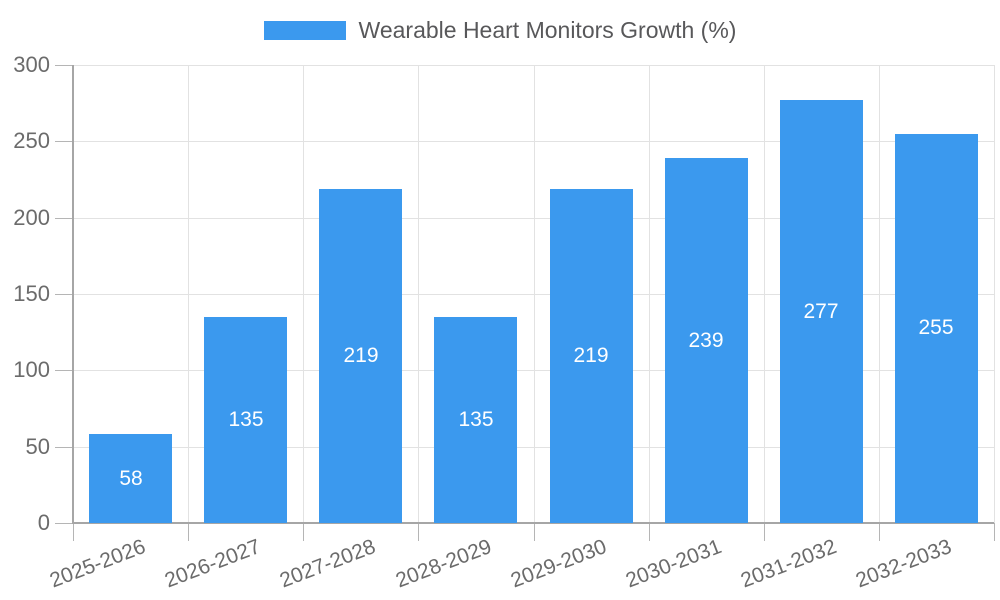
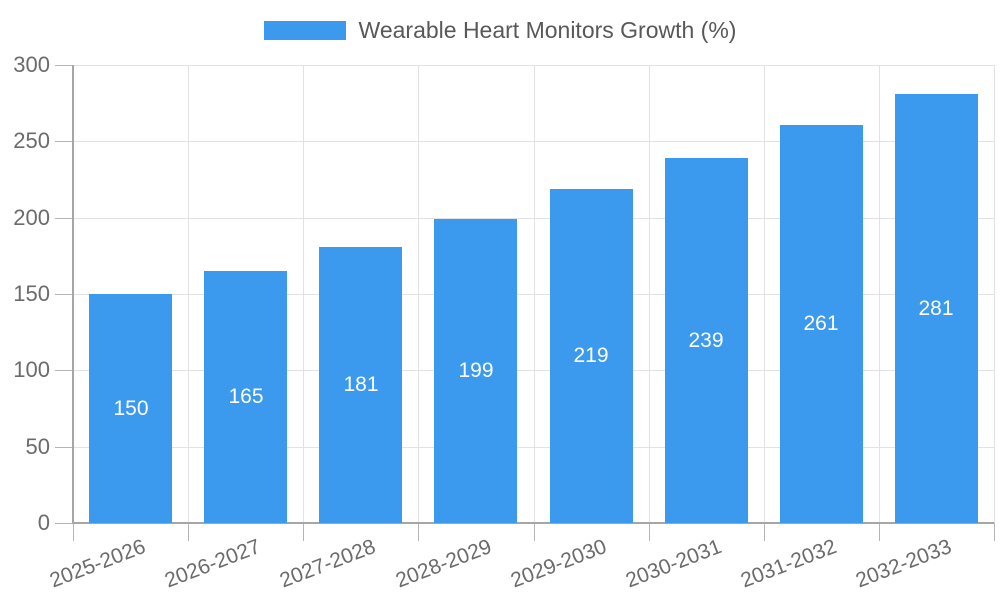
2025-2026: 58 -> 150
2026-2027: 135 -> 165
2027-2028: 219 -> 181
2028-2029: 135 -> 199
2031-2032: 277 -> 261
2032-2033: 255 -> 281
